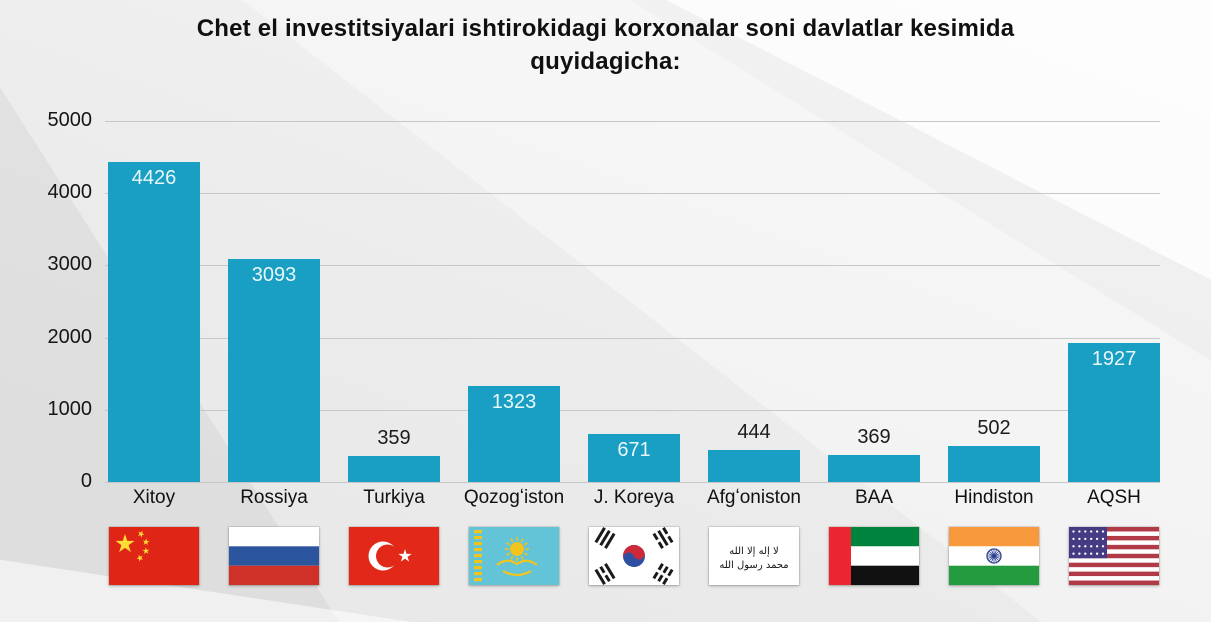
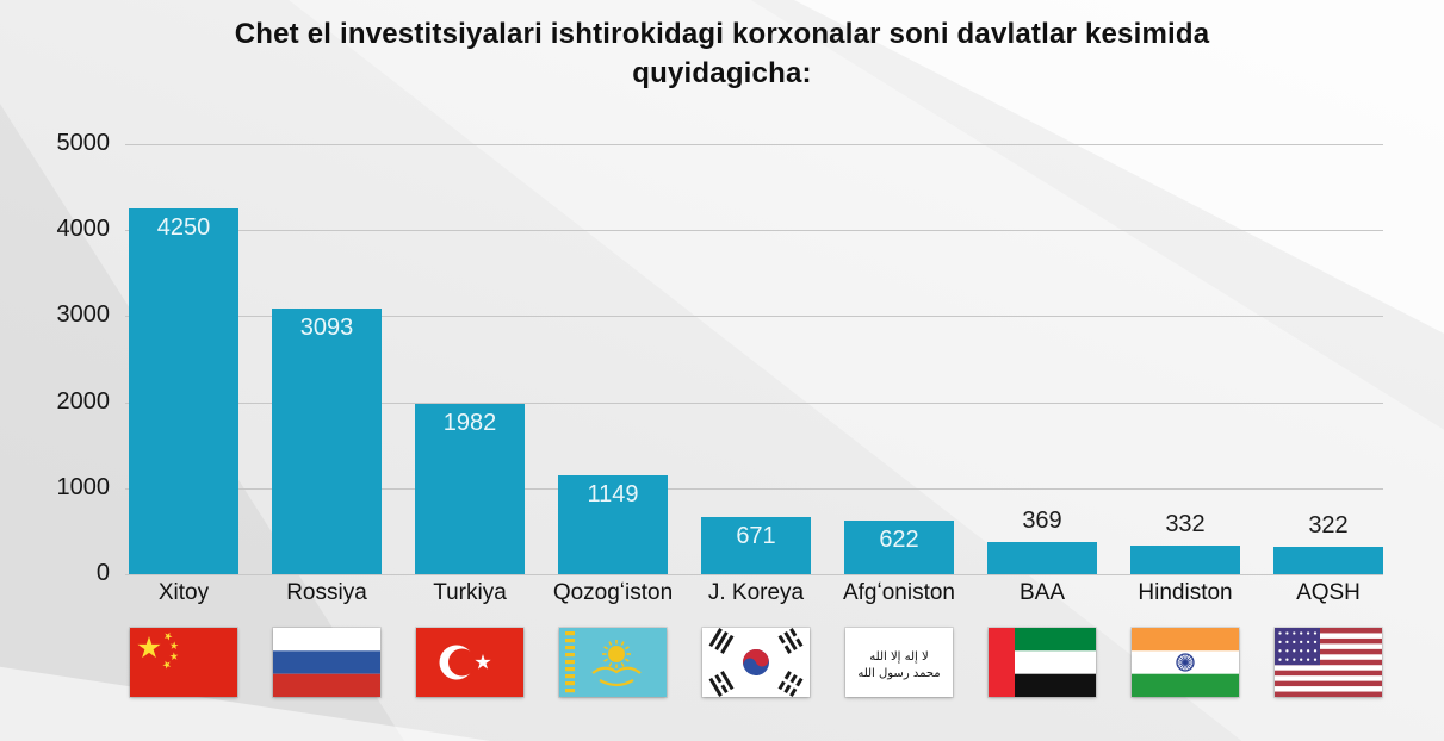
Xitoy: 4426 -> 4250
Turkiya: 359 -> 1982
Qozogʻiston: 1323 -> 1149
Afgʻoniston: 444 -> 622
Hindiston: 502 -> 332
AQSH: 1927 -> 322
